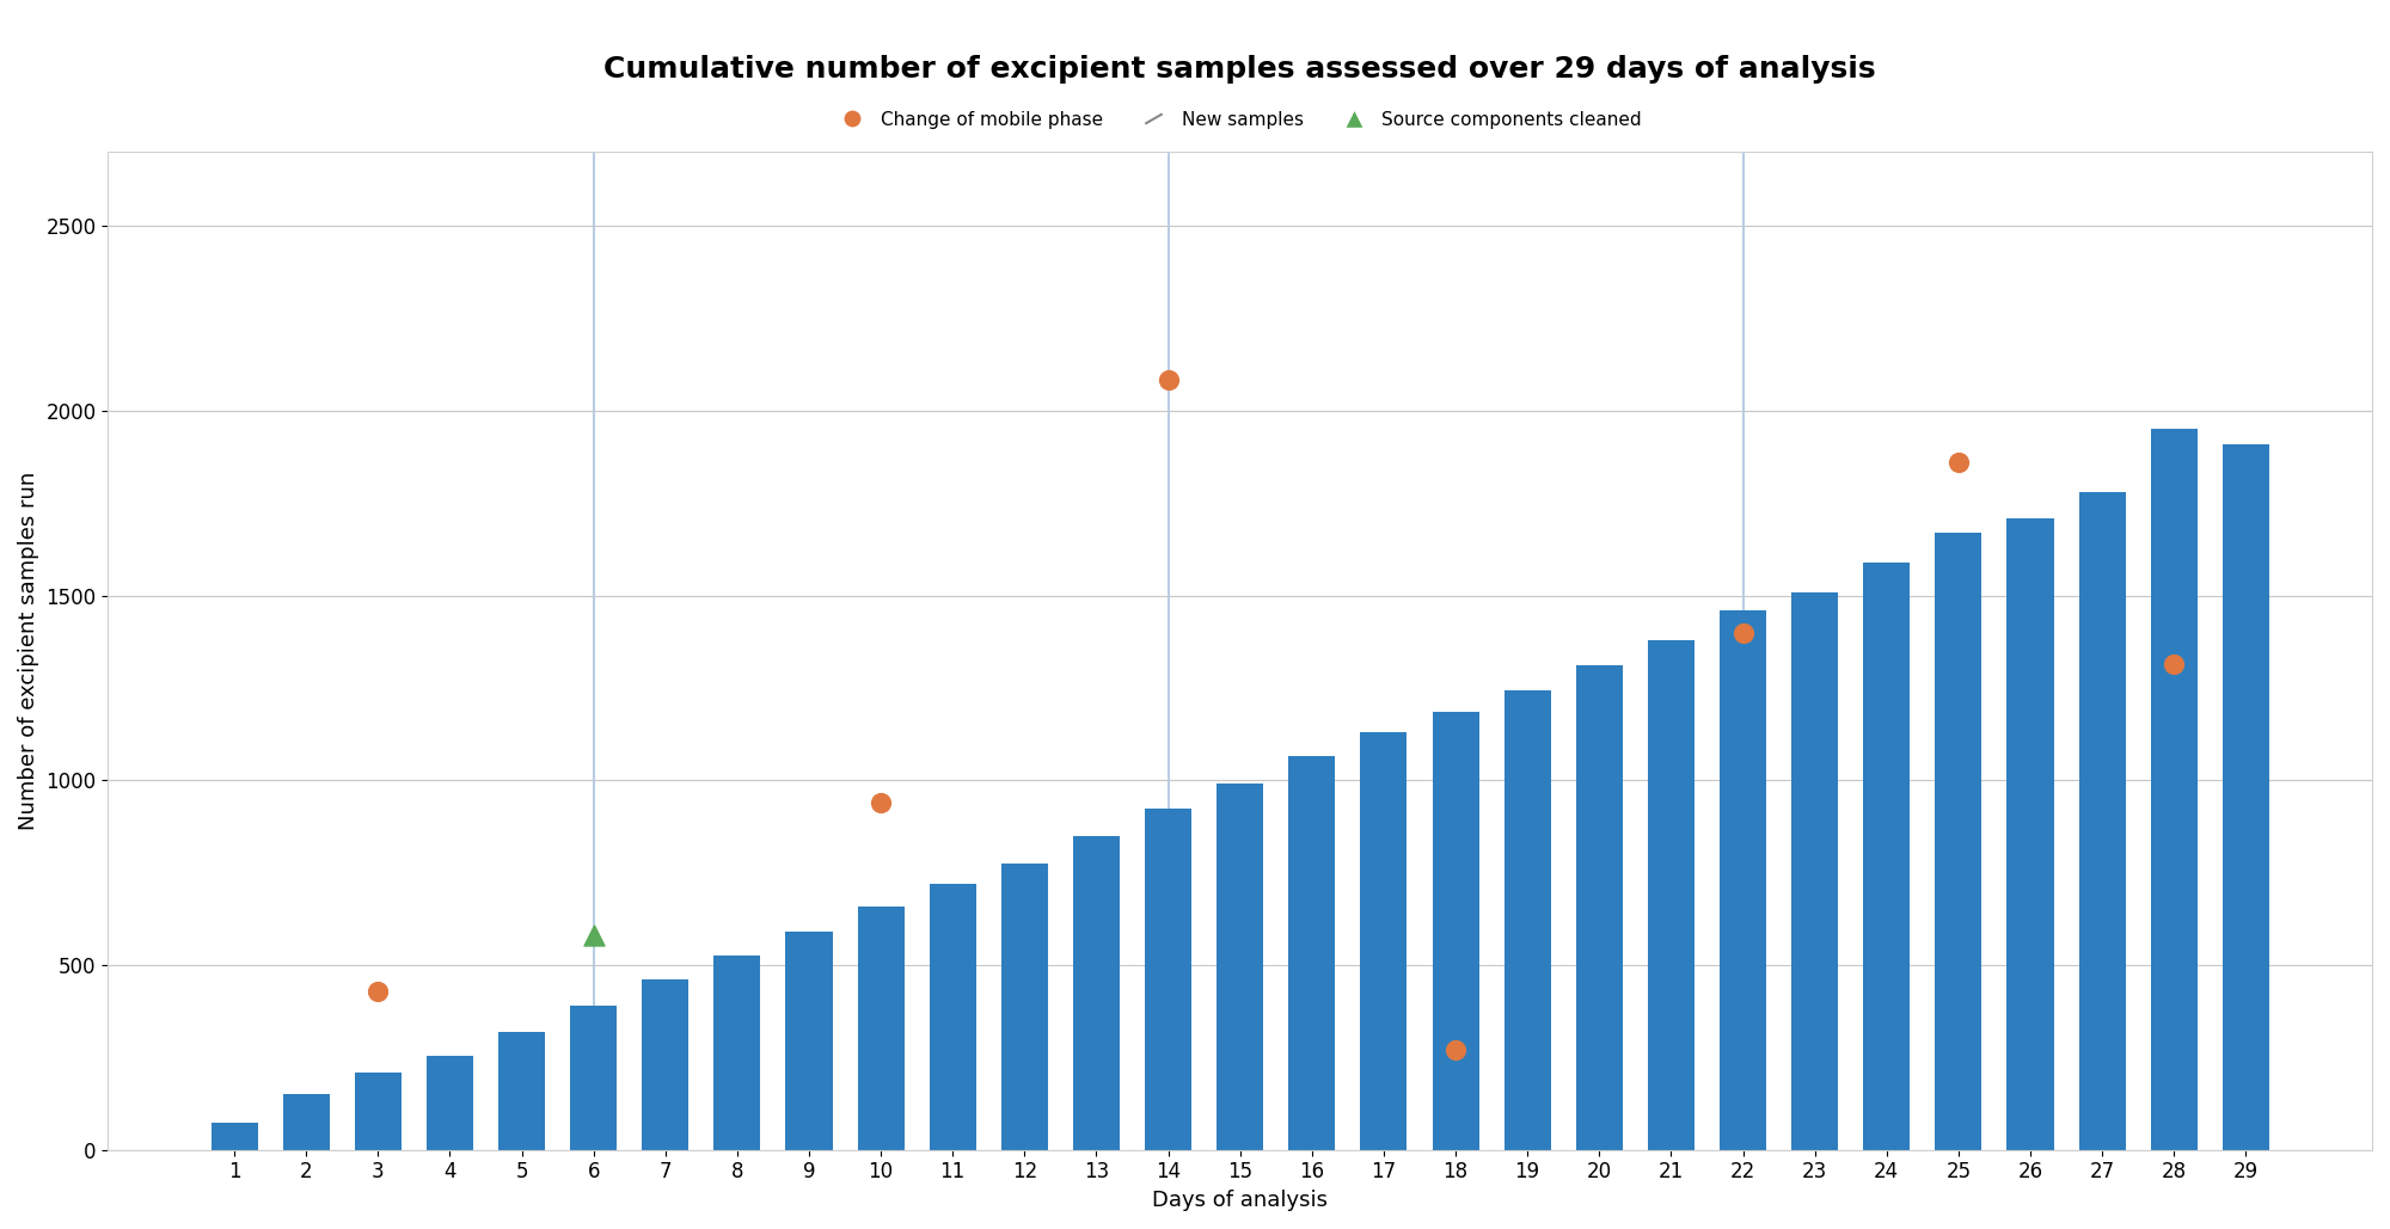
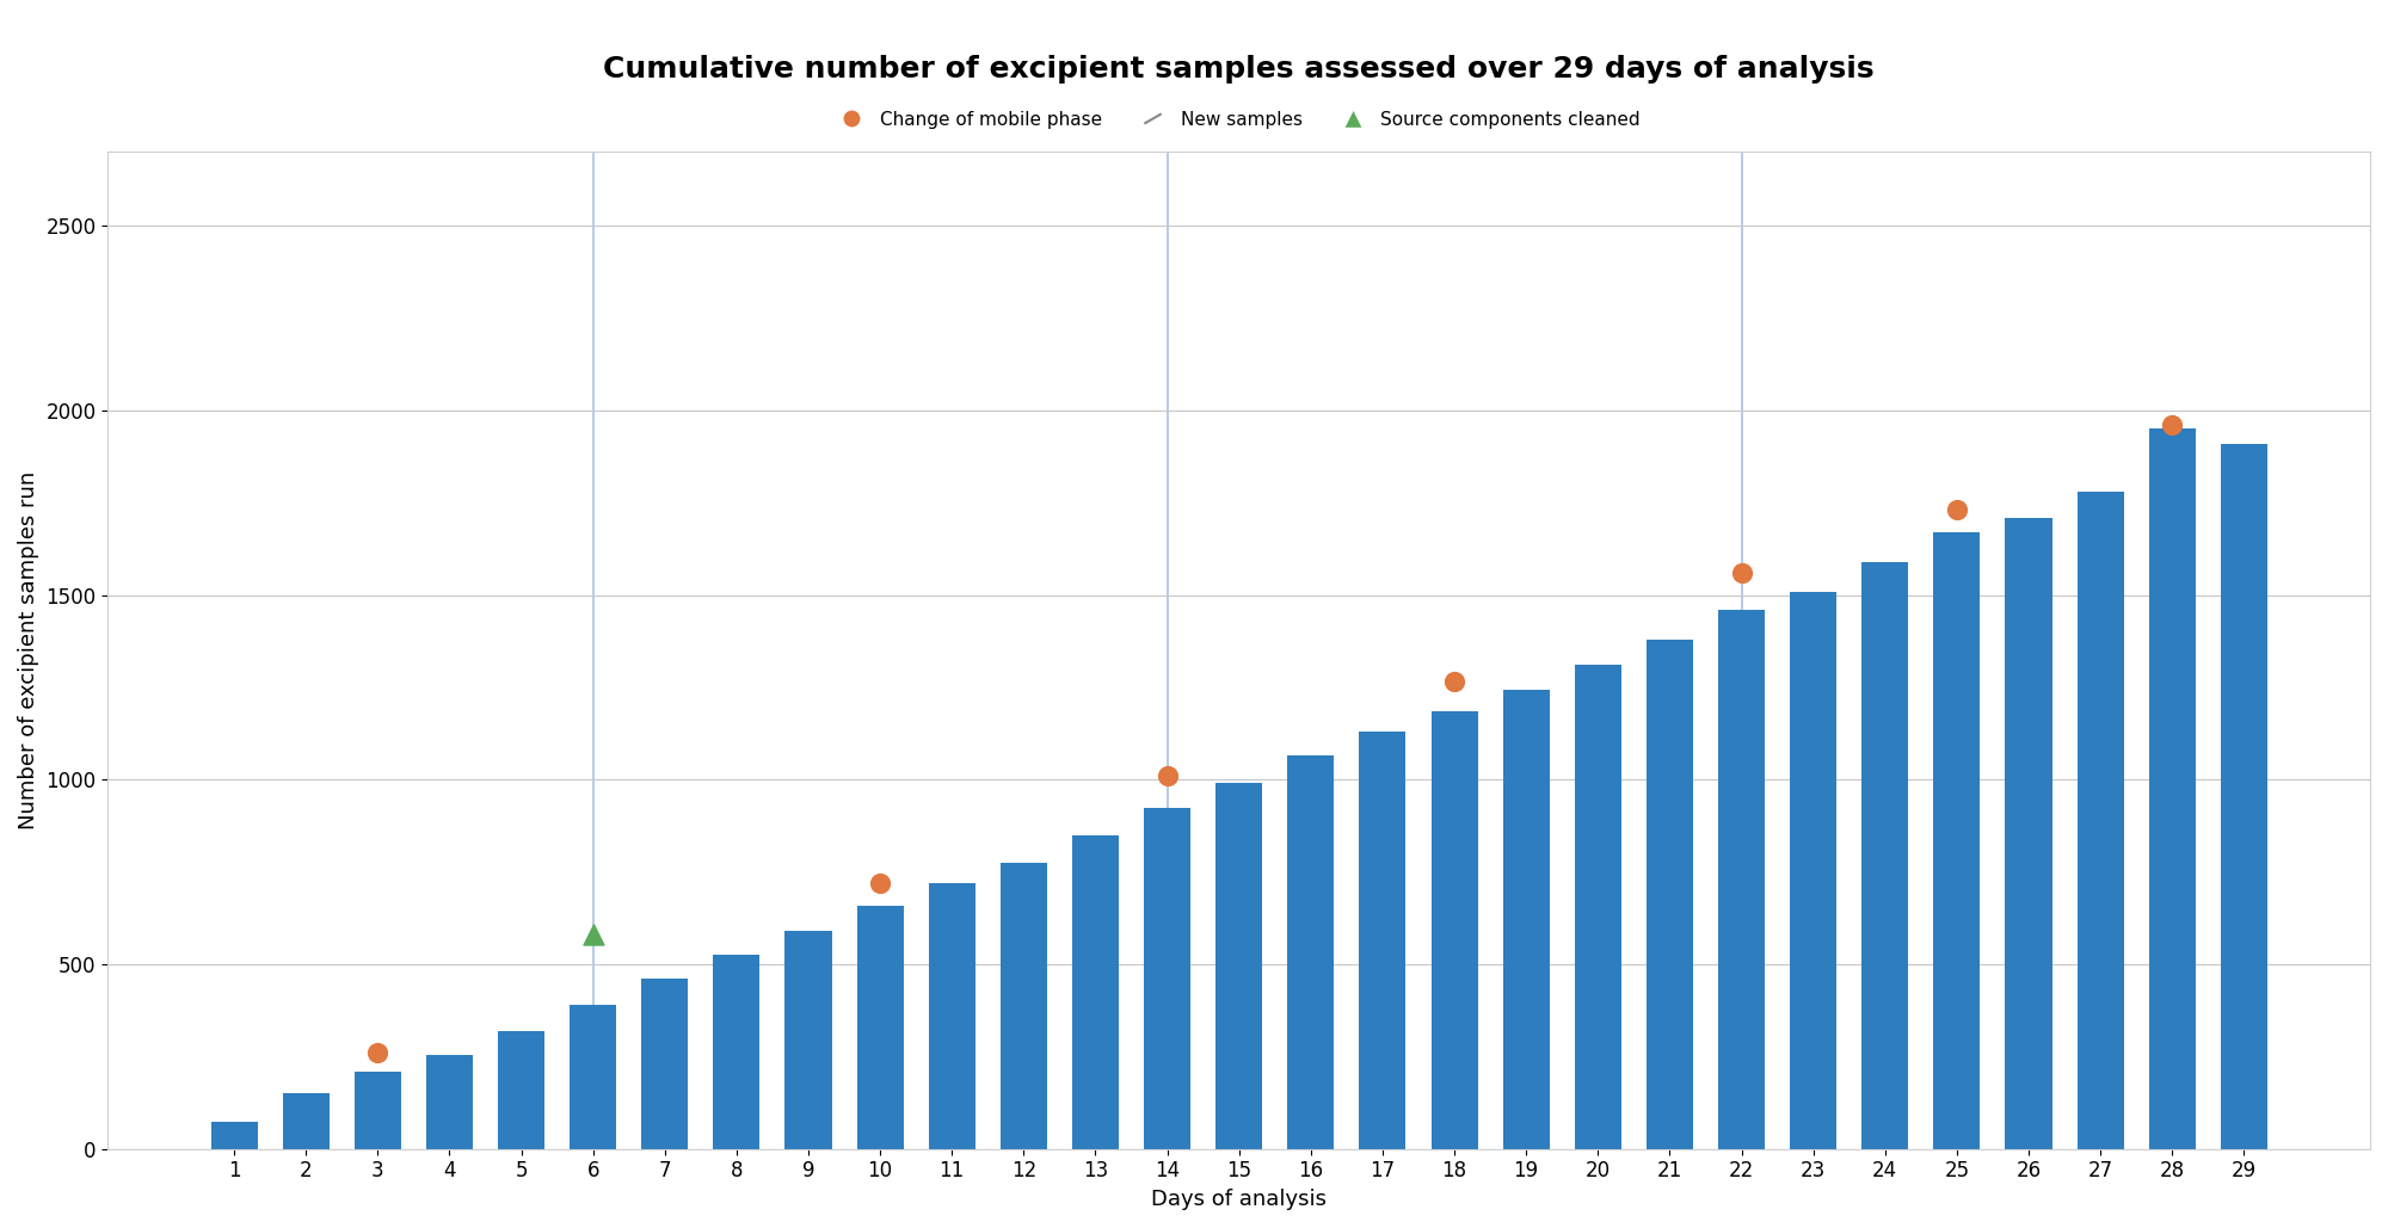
Change of mobile phase/3: 430 -> 260
Change of mobile phase/10: 940 -> 720
Change of mobile phase/14: 2085 -> 1010
Change of mobile phase/18: 270 -> 1265
Change of mobile phase/22: 1400 -> 1560
Change of mobile phase/25: 1860 -> 1730
Change of mobile phase/28: 1315 -> 1960
